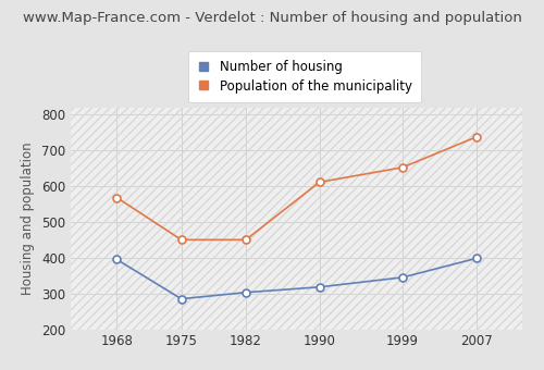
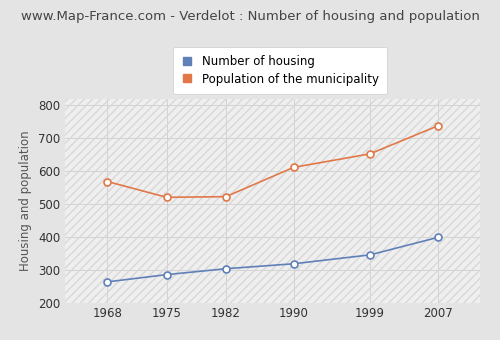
Number of housing/1968: 395 -> 263
Population of the municipality/1975: 450 -> 520
Population of the municipality/1982: 450 -> 522
